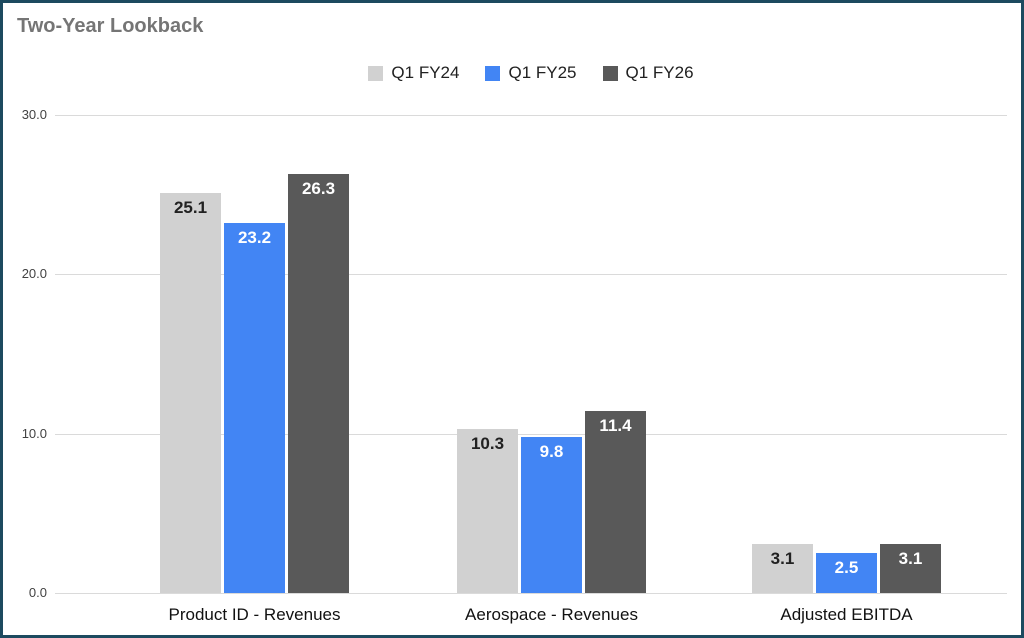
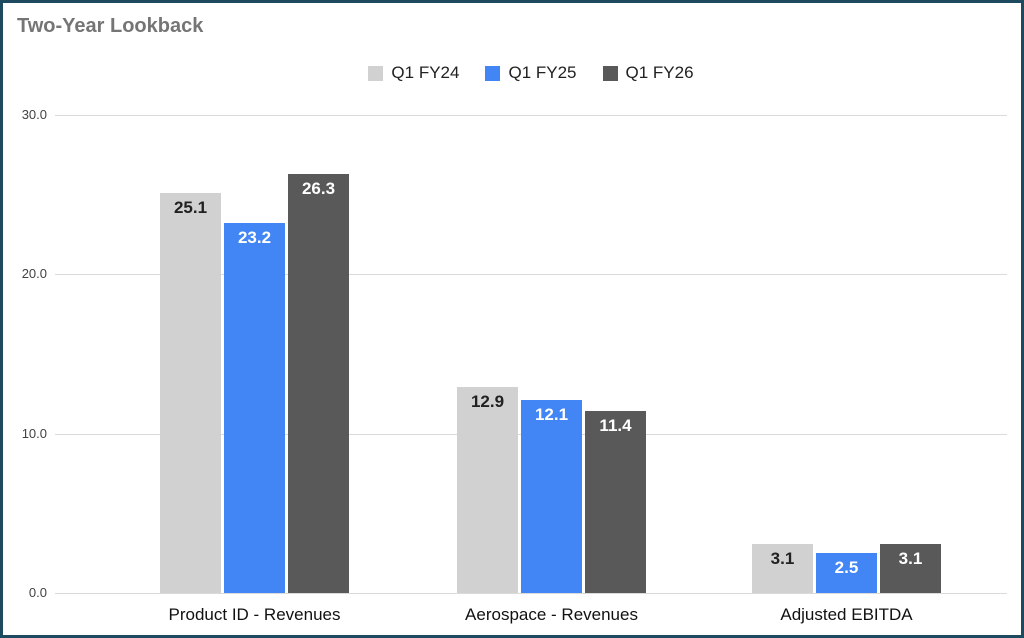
Q1 FY24/Aerospace - Revenues: 10.3 -> 12.9
Q1 FY25/Aerospace - Revenues: 9.8 -> 12.1
